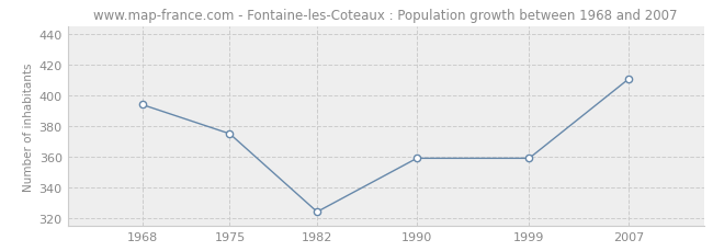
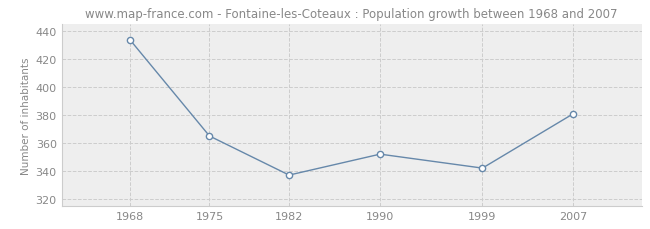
1968: 394 -> 434
1975: 375 -> 365
1982: 324 -> 337
1990: 359 -> 352
1999: 359 -> 342
2007: 411 -> 381
